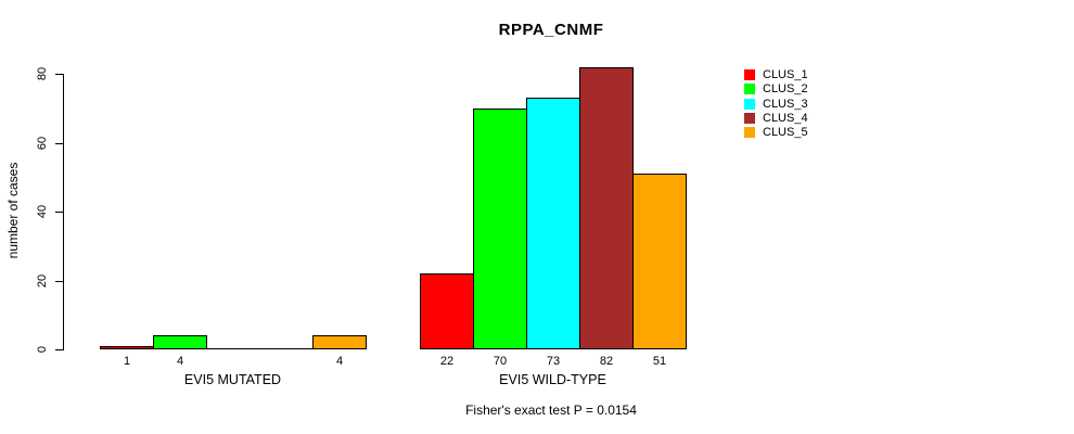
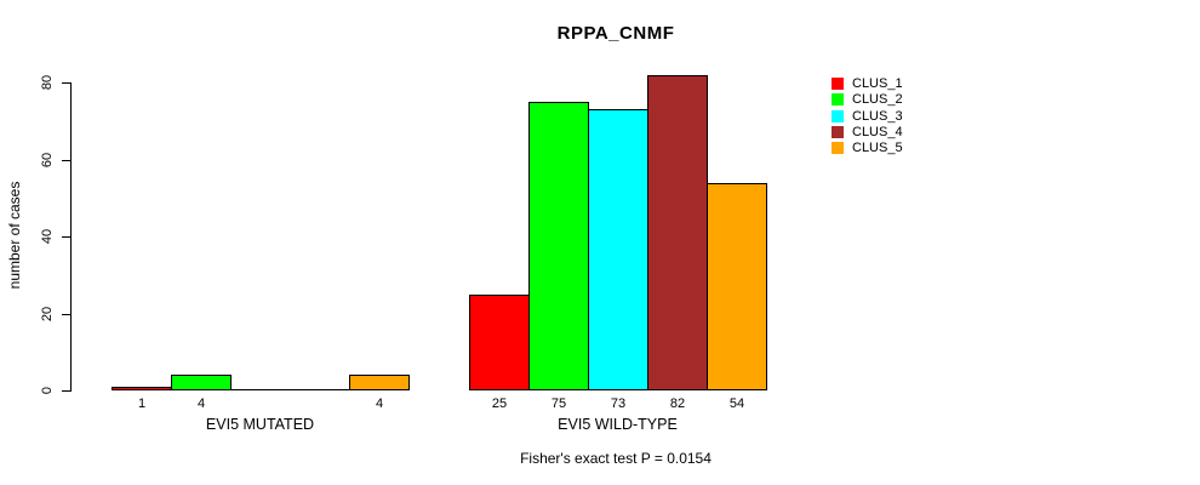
CLUS_1/EVI5 WILD-TYPE: 22 -> 25
CLUS_2/EVI5 WILD-TYPE: 70 -> 75
CLUS_5/EVI5 WILD-TYPE: 51 -> 54
